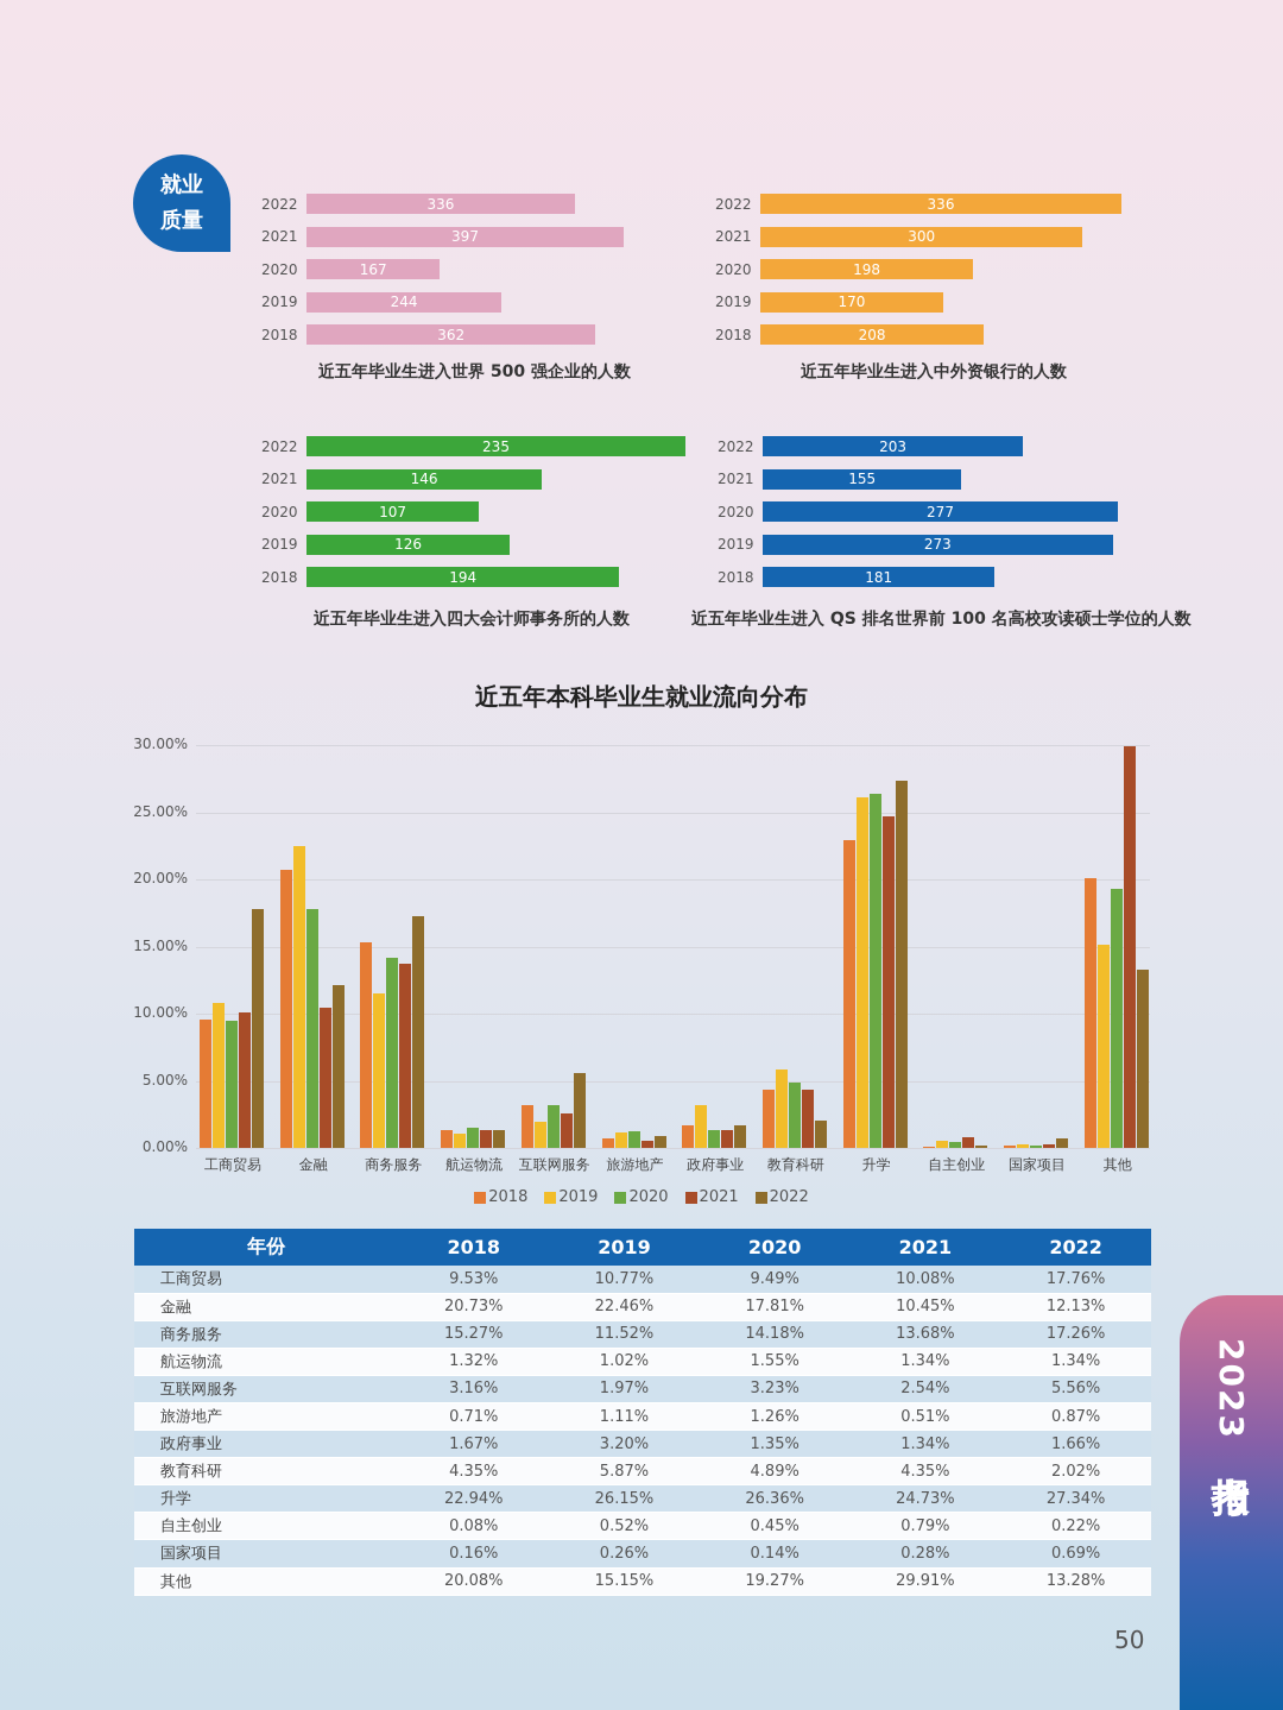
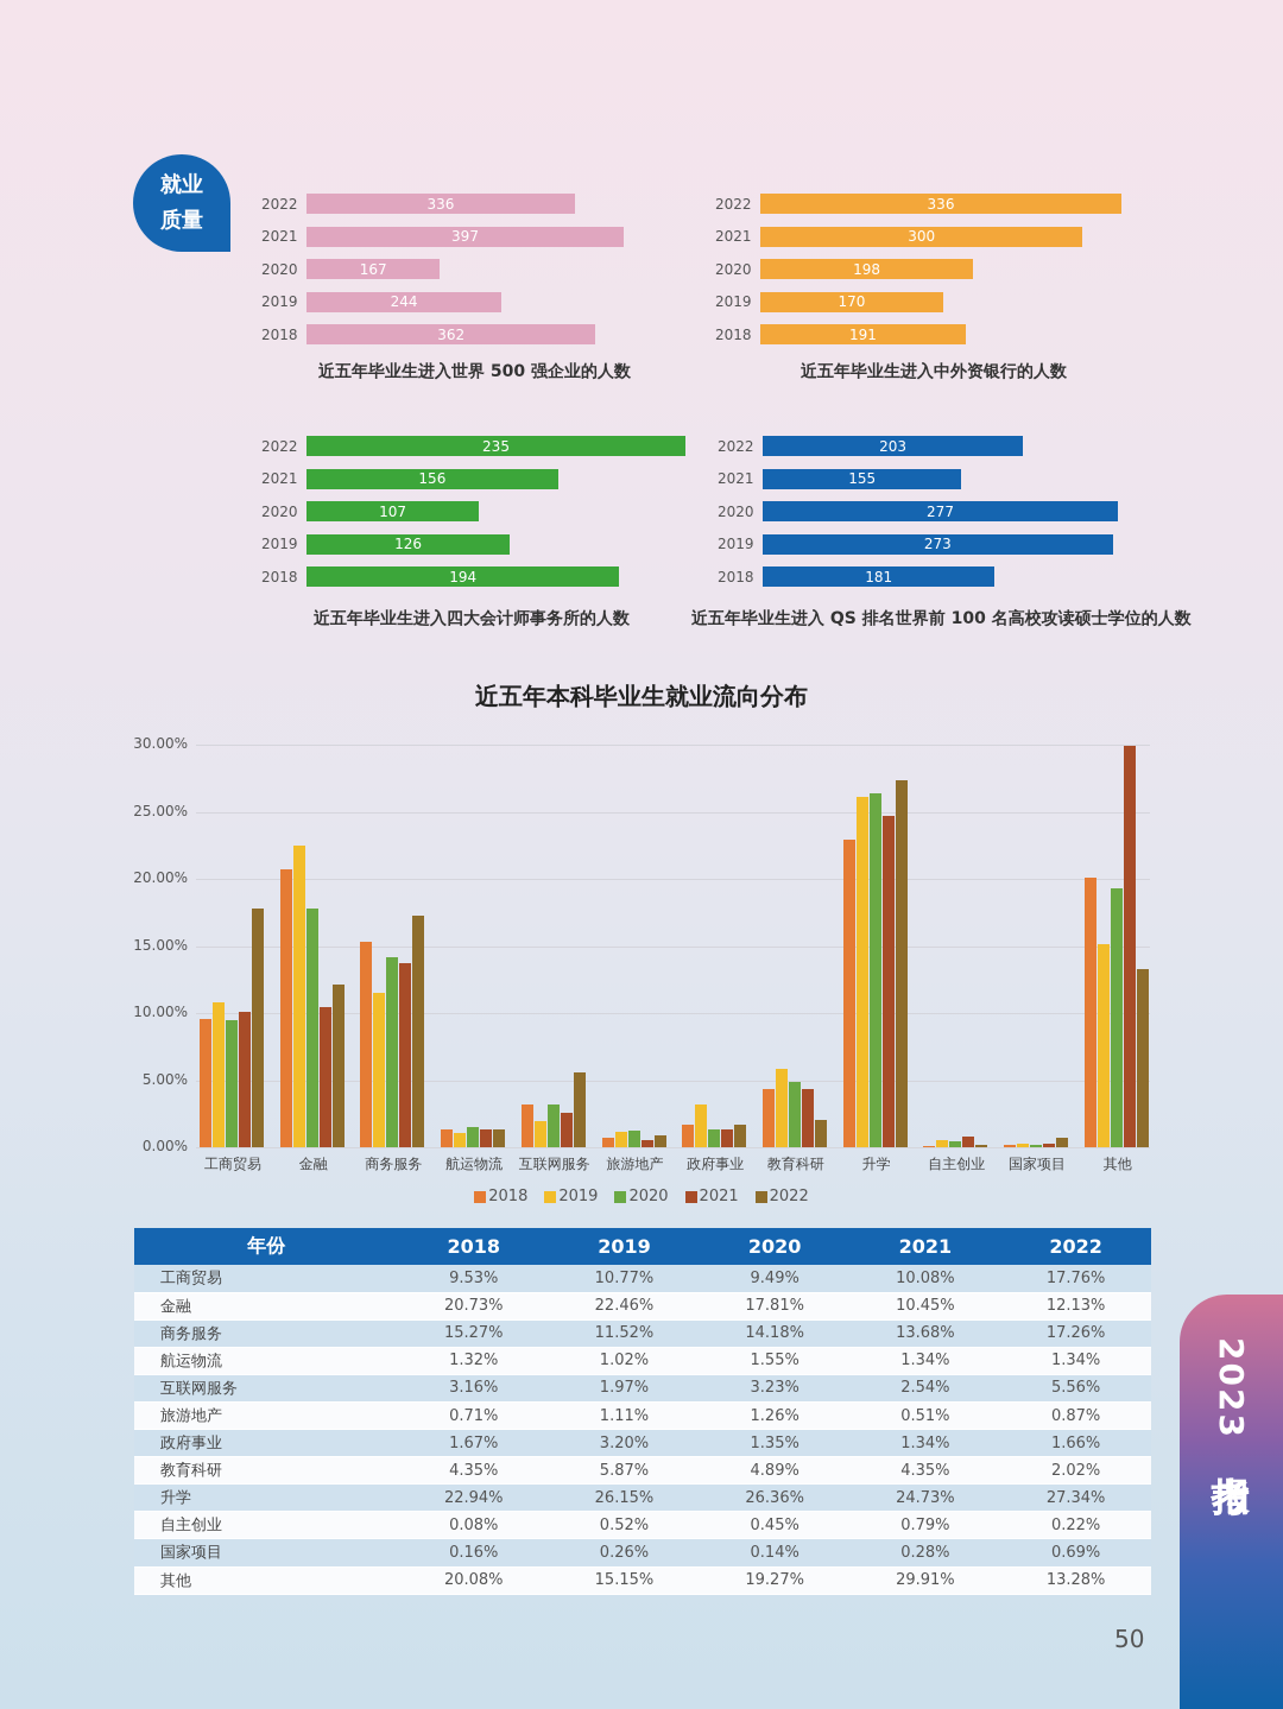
近五年毕业生进入中外资银行的人数/2018: 208 -> 191
近五年毕业生进入四大会计师事务所的人数/2021: 146 -> 156
